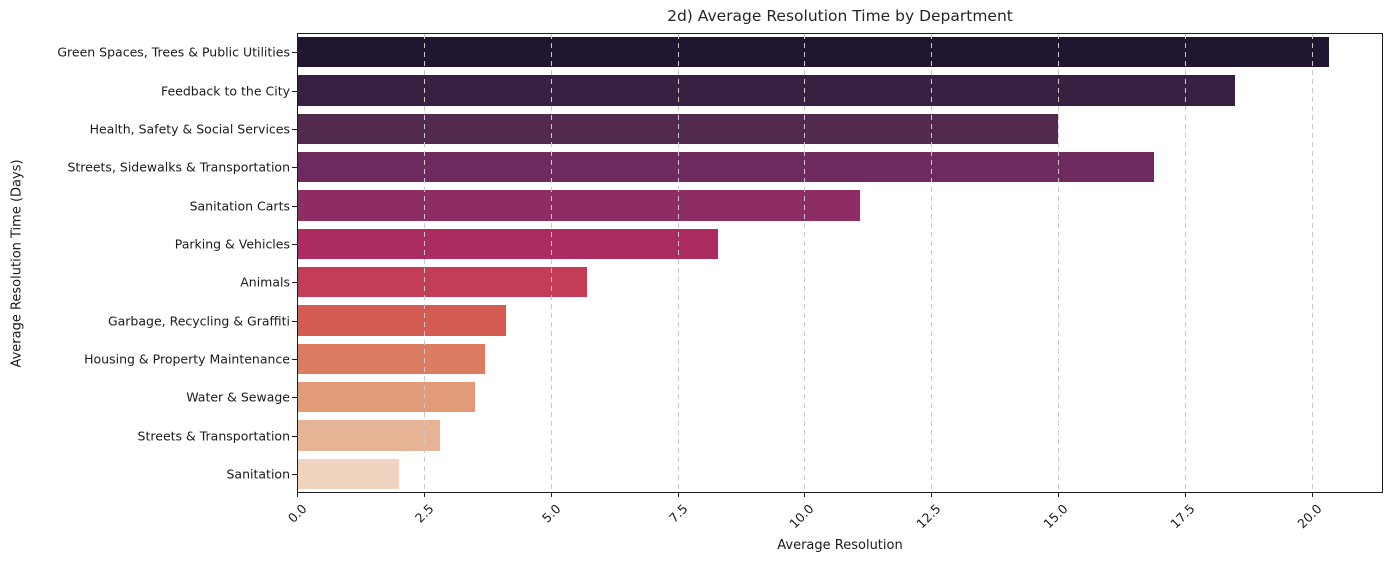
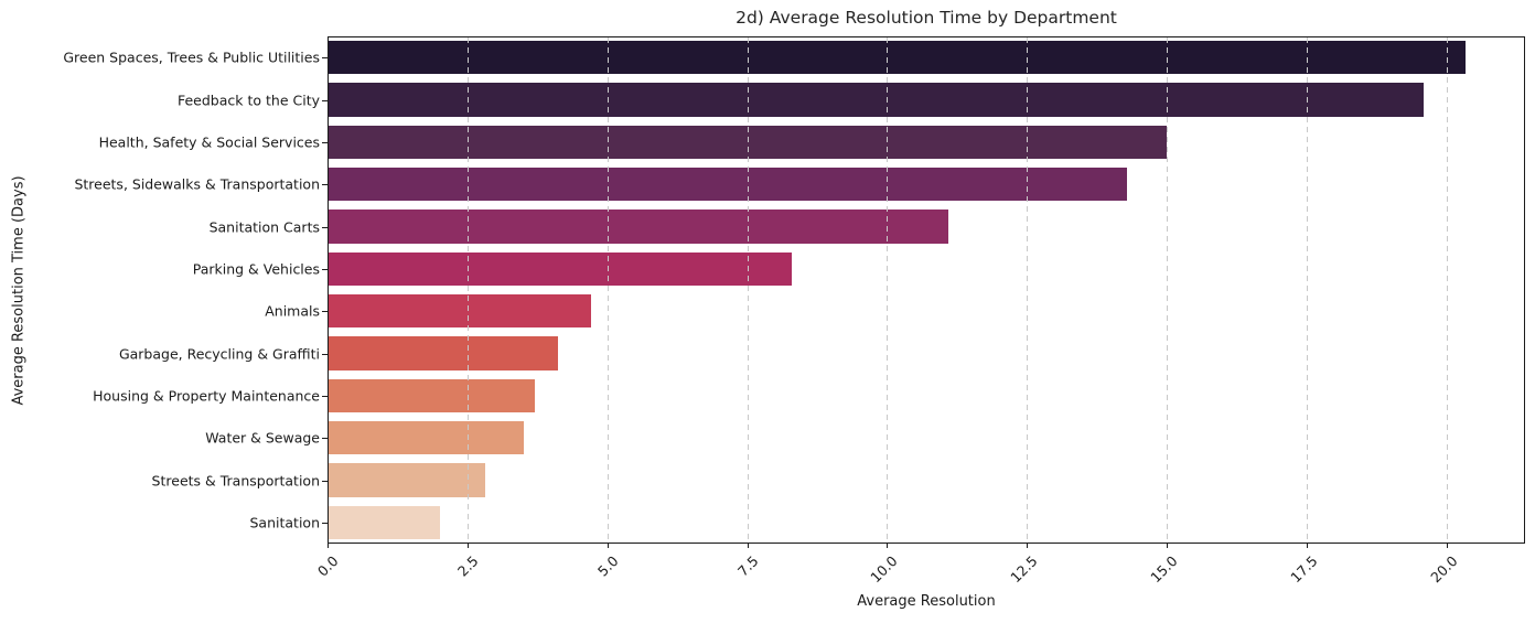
Feedback to the City: 18.5 -> 19.6
Streets, Sidewalks & Transportation: 16.9 -> 14.3
Animals: 5.7 -> 4.7
